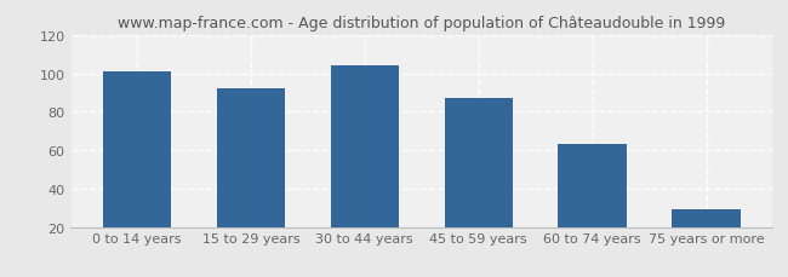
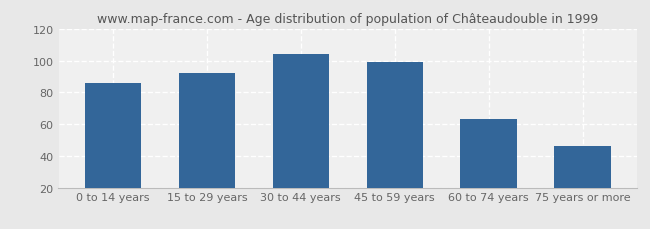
0 to 14 years: 101 -> 86
45 to 59 years: 87 -> 99
75 years or more: 29 -> 46
